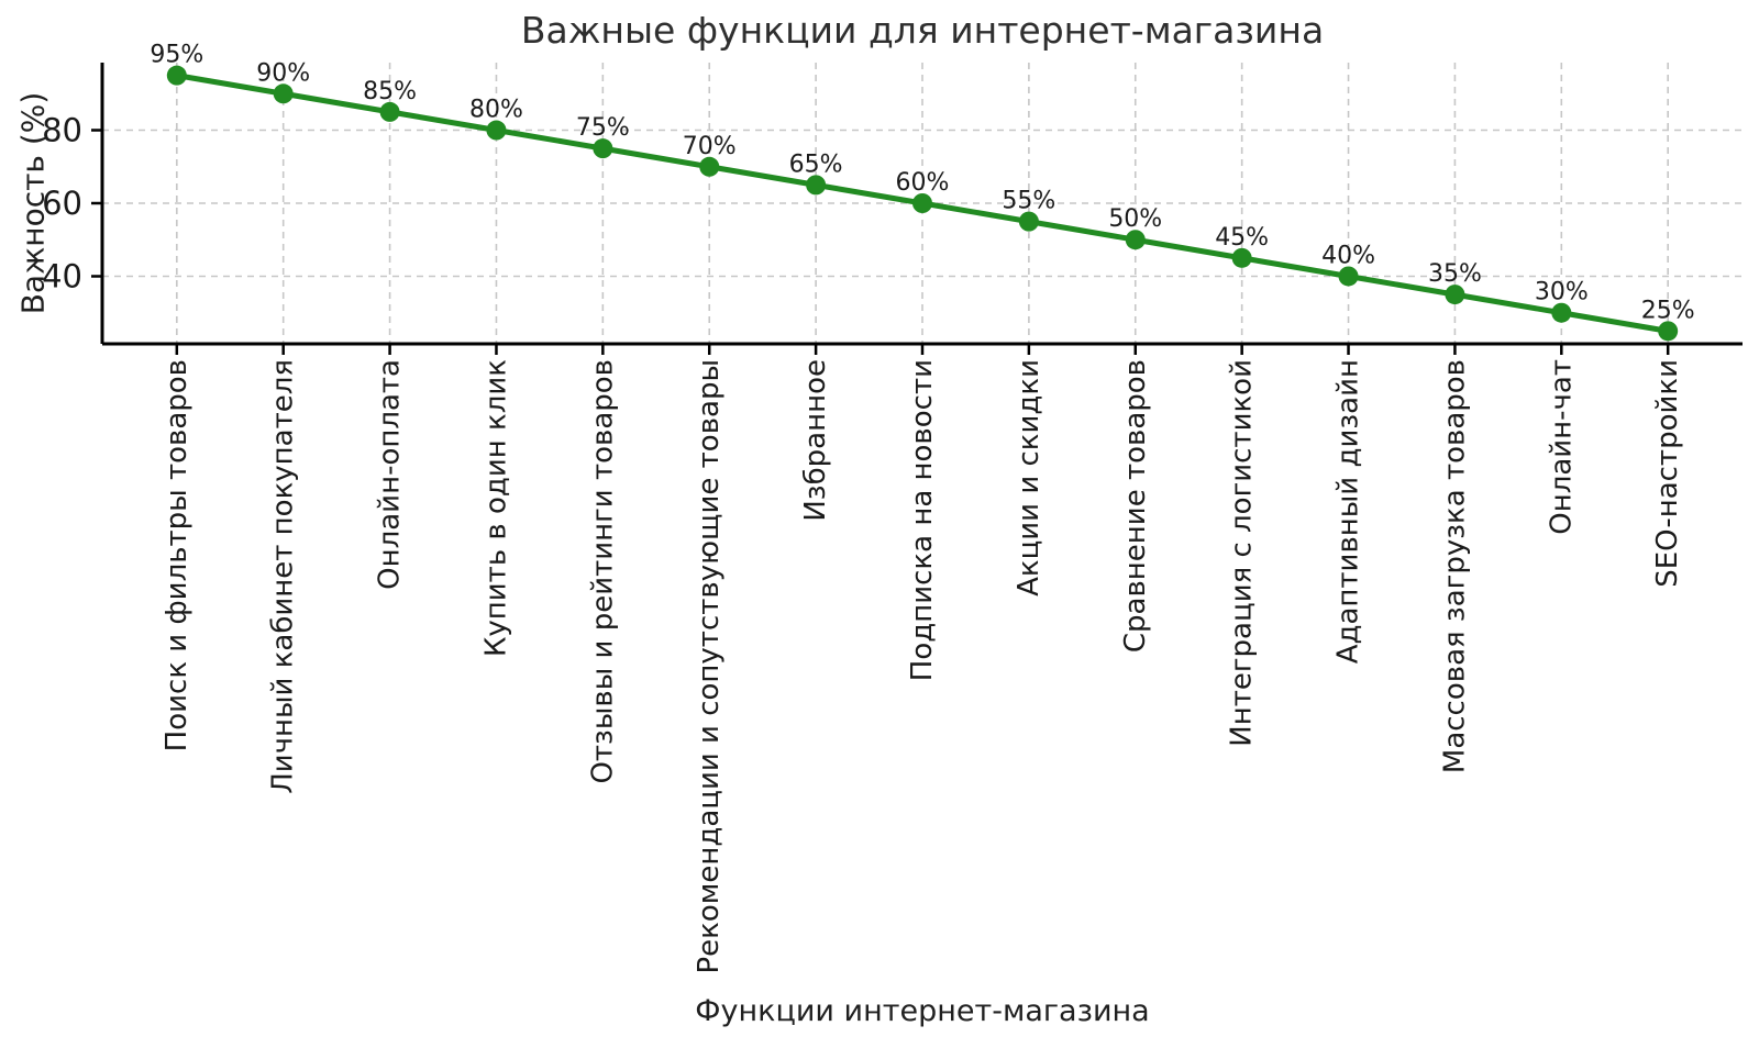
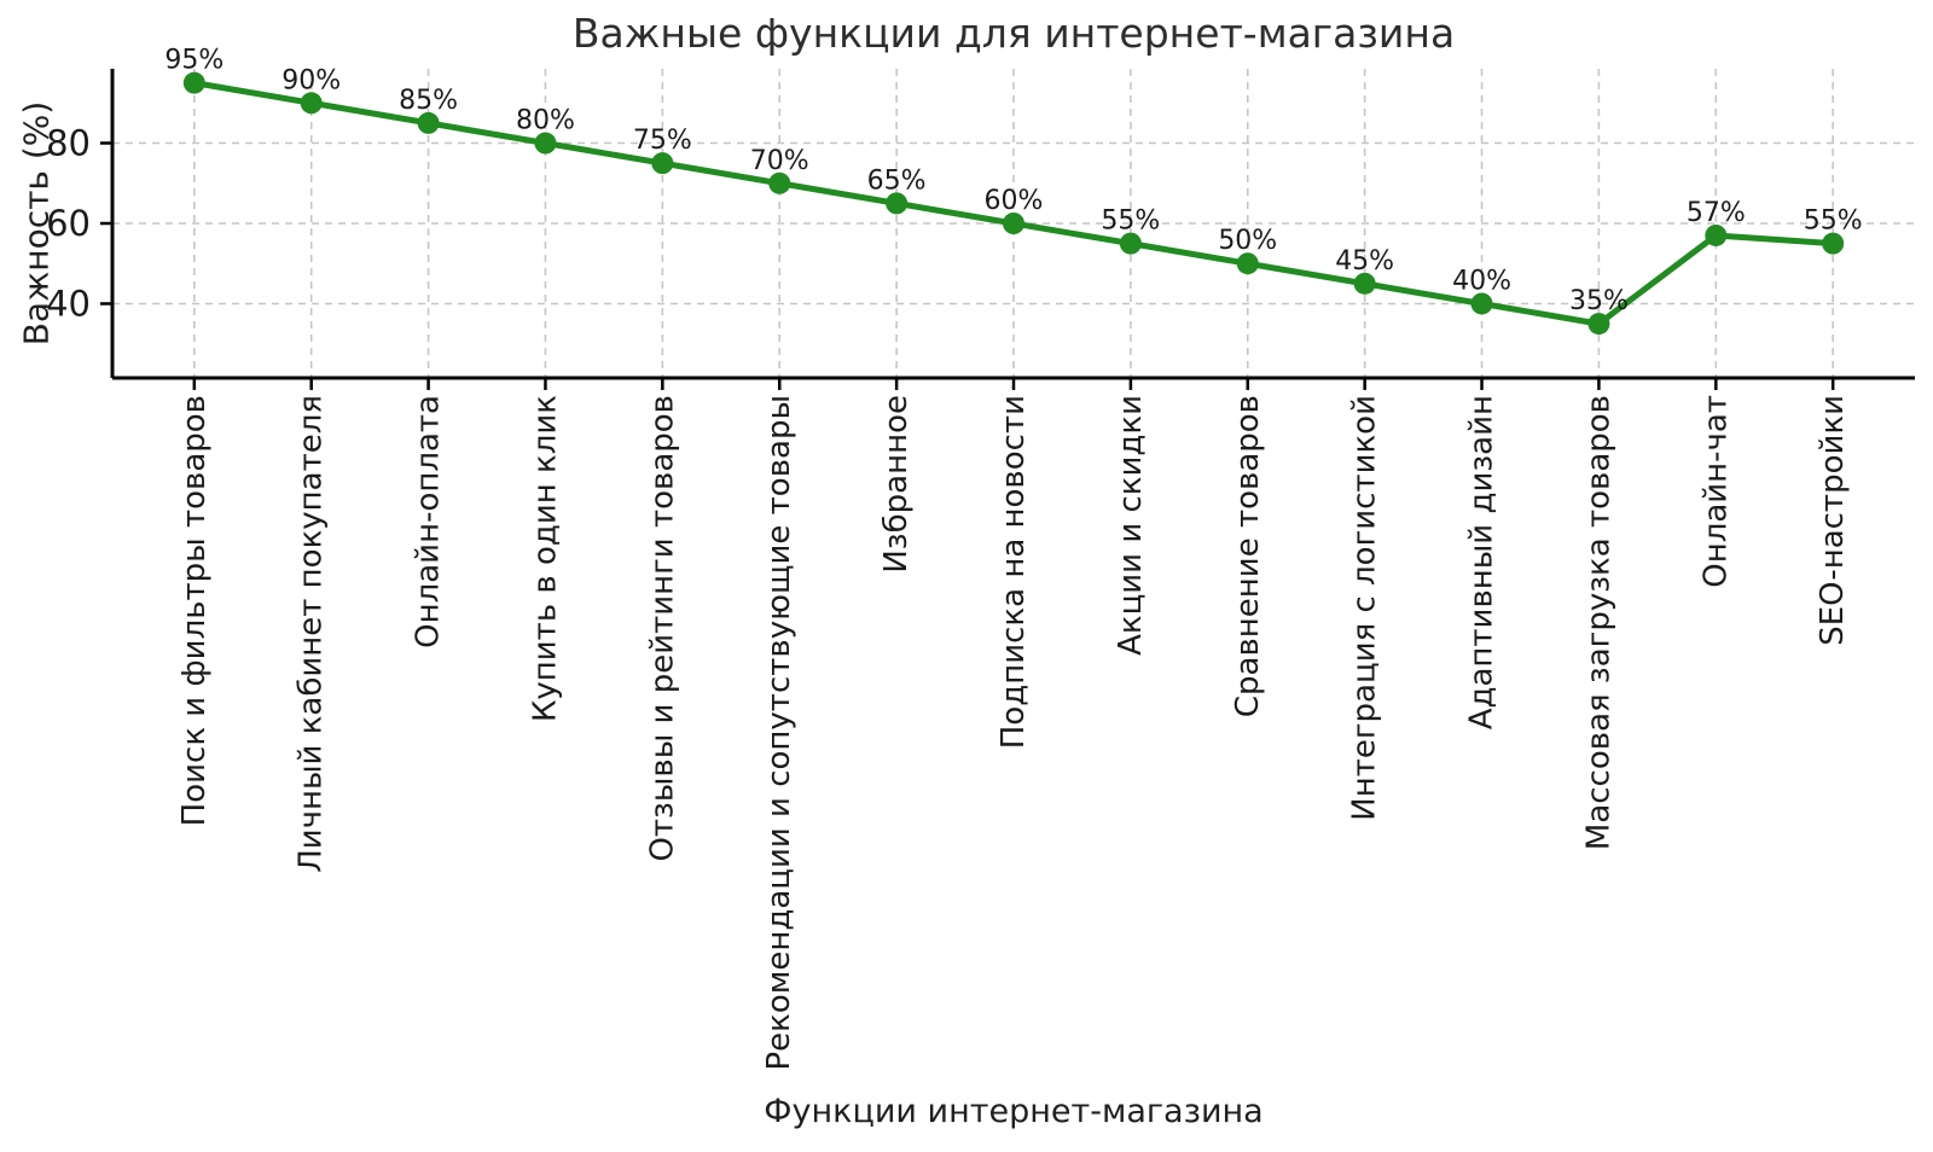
Онлайн-чат: 30% -> 57%
SEO-настройки: 25% -> 55%
